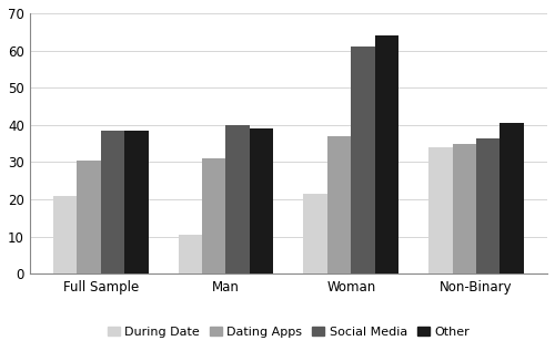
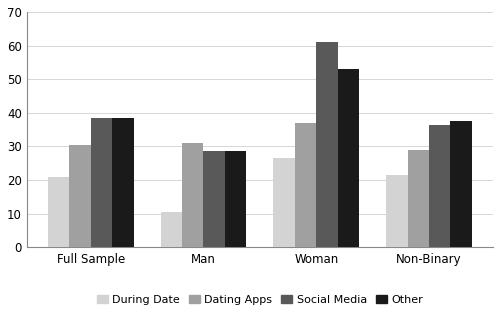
Social Media/Man: 40.0 -> 28.5
Other/Man: 39.0 -> 28.5
During Date/Woman: 21.5 -> 26.5
Other/Woman: 64.0 -> 53.0
During Date/Non-Binary: 34.0 -> 21.5
Dating Apps/Non-Binary: 35.0 -> 29.0
Other/Non-Binary: 40.5 -> 37.5
